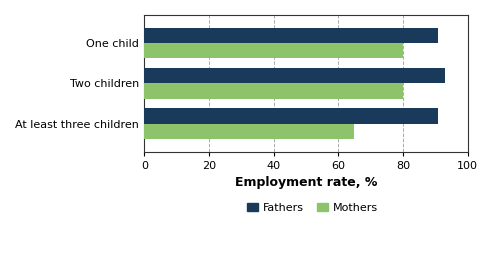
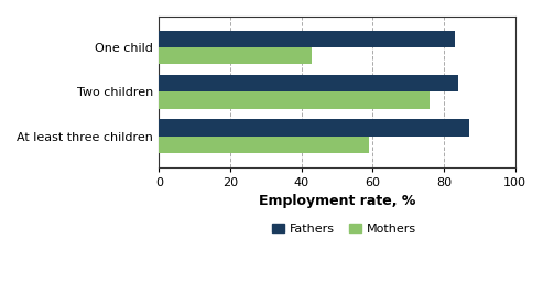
Fathers/One child: 91 -> 83
Mothers/One child: 80 -> 43
Fathers/Two children: 93 -> 84
Mothers/Two children: 80 -> 76
Fathers/At least three children: 91 -> 87
Mothers/At least three children: 65 -> 59
